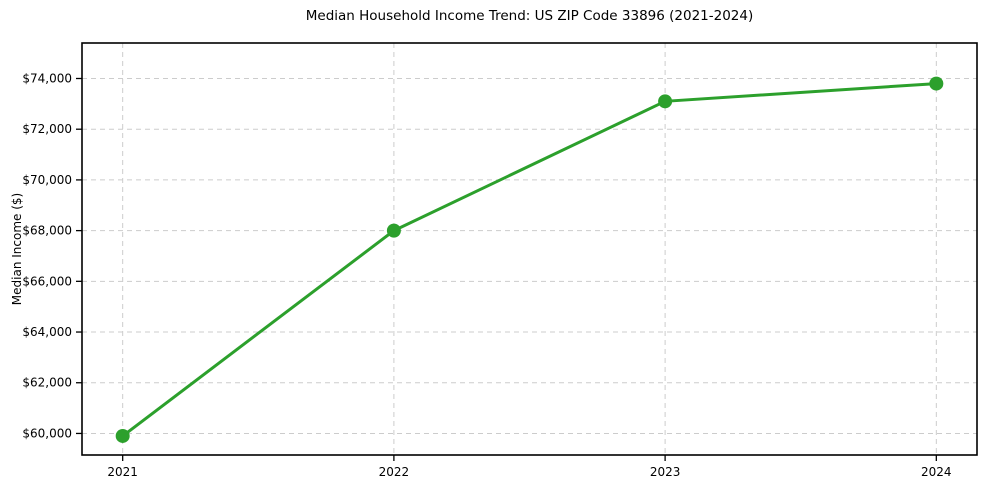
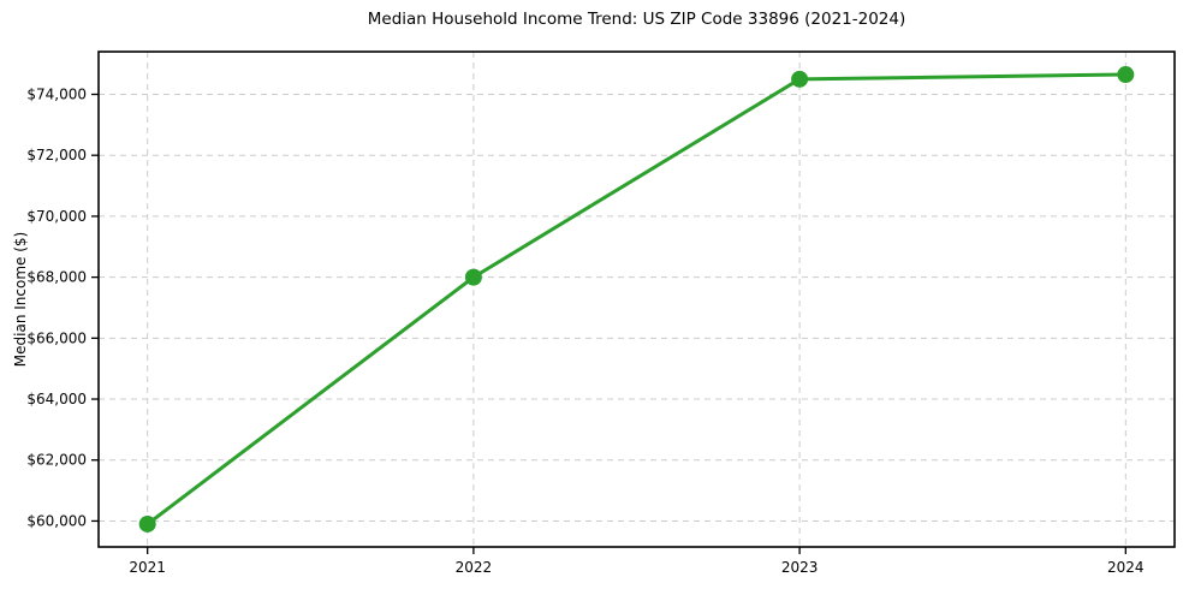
2023: $73100 -> $74500
2024: $73800 -> $74600
